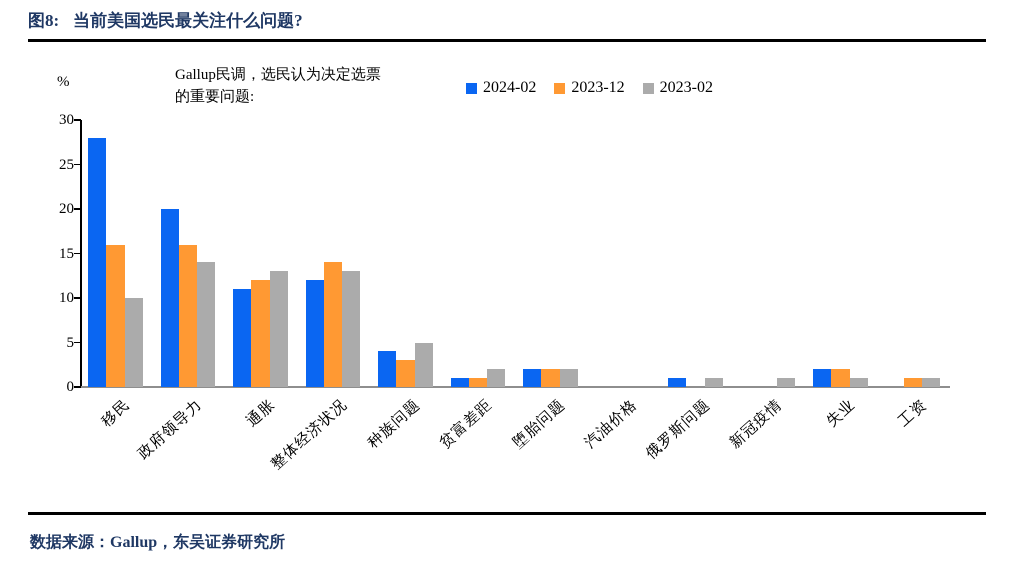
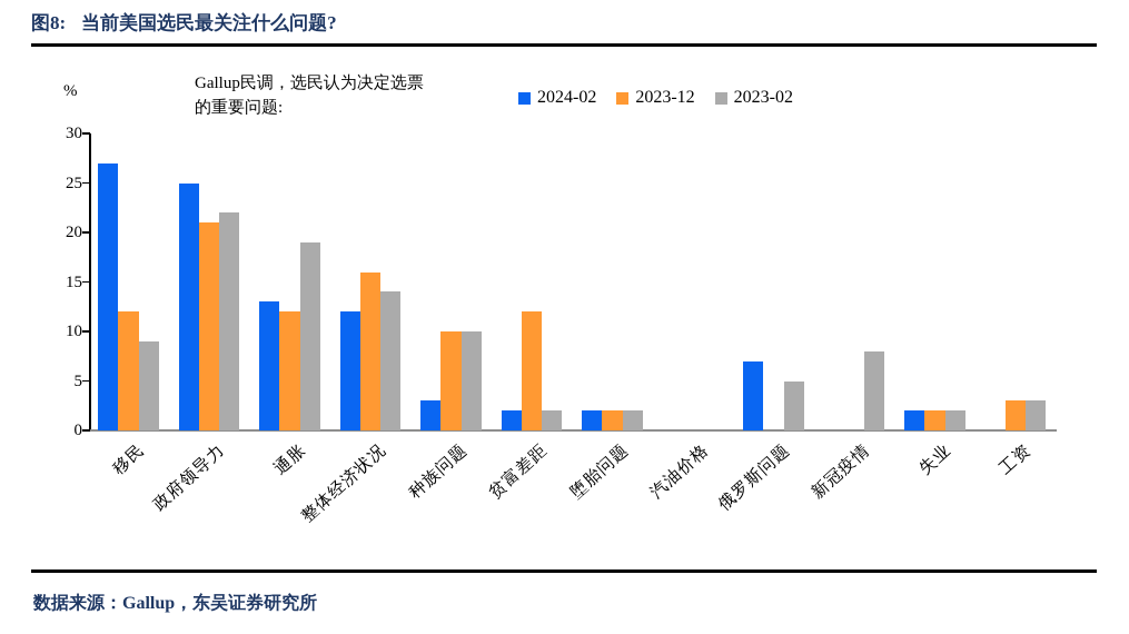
2024-02/移民: 28 -> 27
2023-12/移民: 16 -> 12
2023-02/移民: 10 -> 9
2024-02/政府领导力: 20 -> 25
2023-12/政府领导力: 16 -> 21
2023-02/政府领导力: 14 -> 22
2024-02/通胀: 11 -> 13
2023-02/通胀: 13 -> 19
2023-12/整体经济状况: 14 -> 16
2023-02/整体经济状况: 13 -> 14
2024-02/种族问题: 4 -> 3
2023-12/种族问题: 3 -> 10
2023-02/种族问题: 5 -> 10
2024-02/贫富差距: 1 -> 2
2023-12/贫富差距: 1 -> 12
2024-02/俄罗斯问题: 1 -> 7
2023-02/俄罗斯问题: 1 -> 5
2023-02/新冠疫情: 1 -> 8
2023-02/失业: 1 -> 2
2023-12/工资: 1 -> 3
2023-02/工资: 1 -> 3
